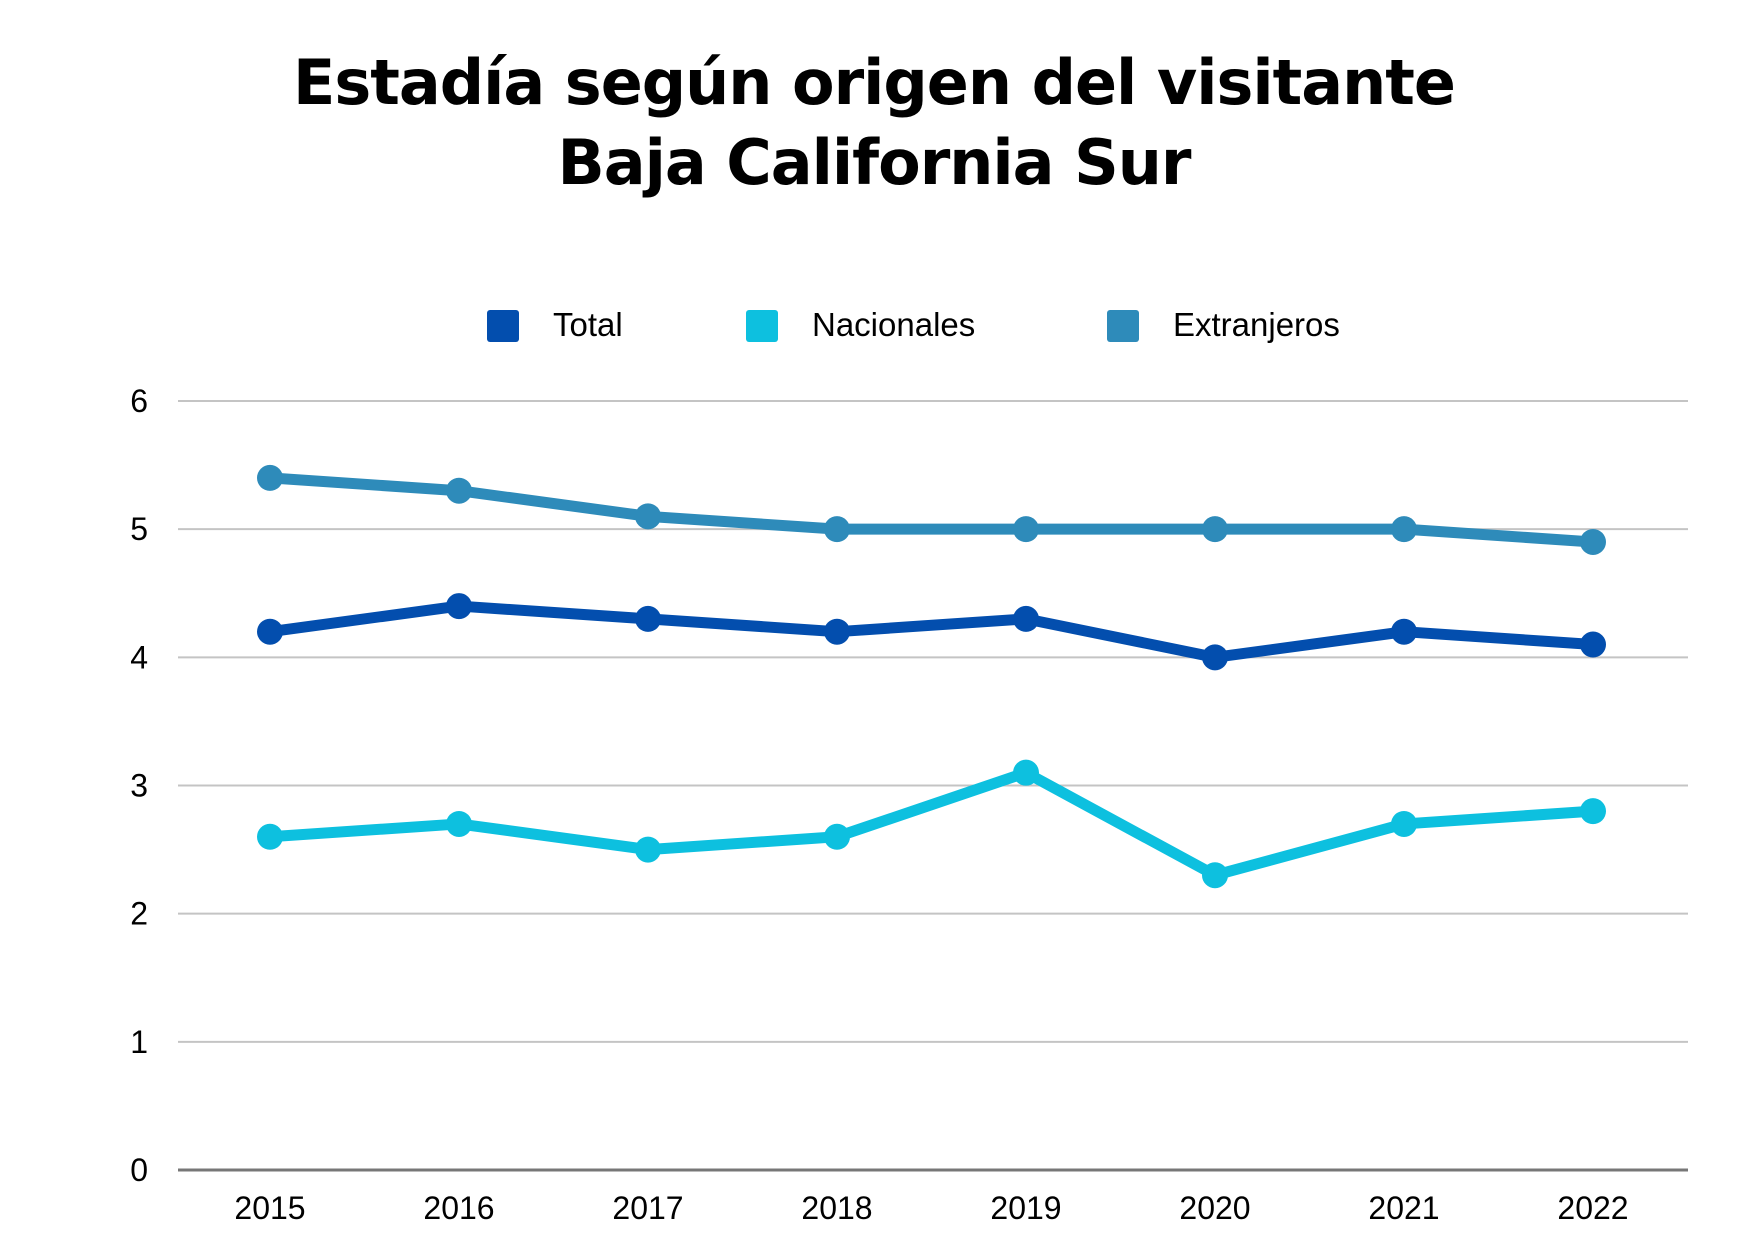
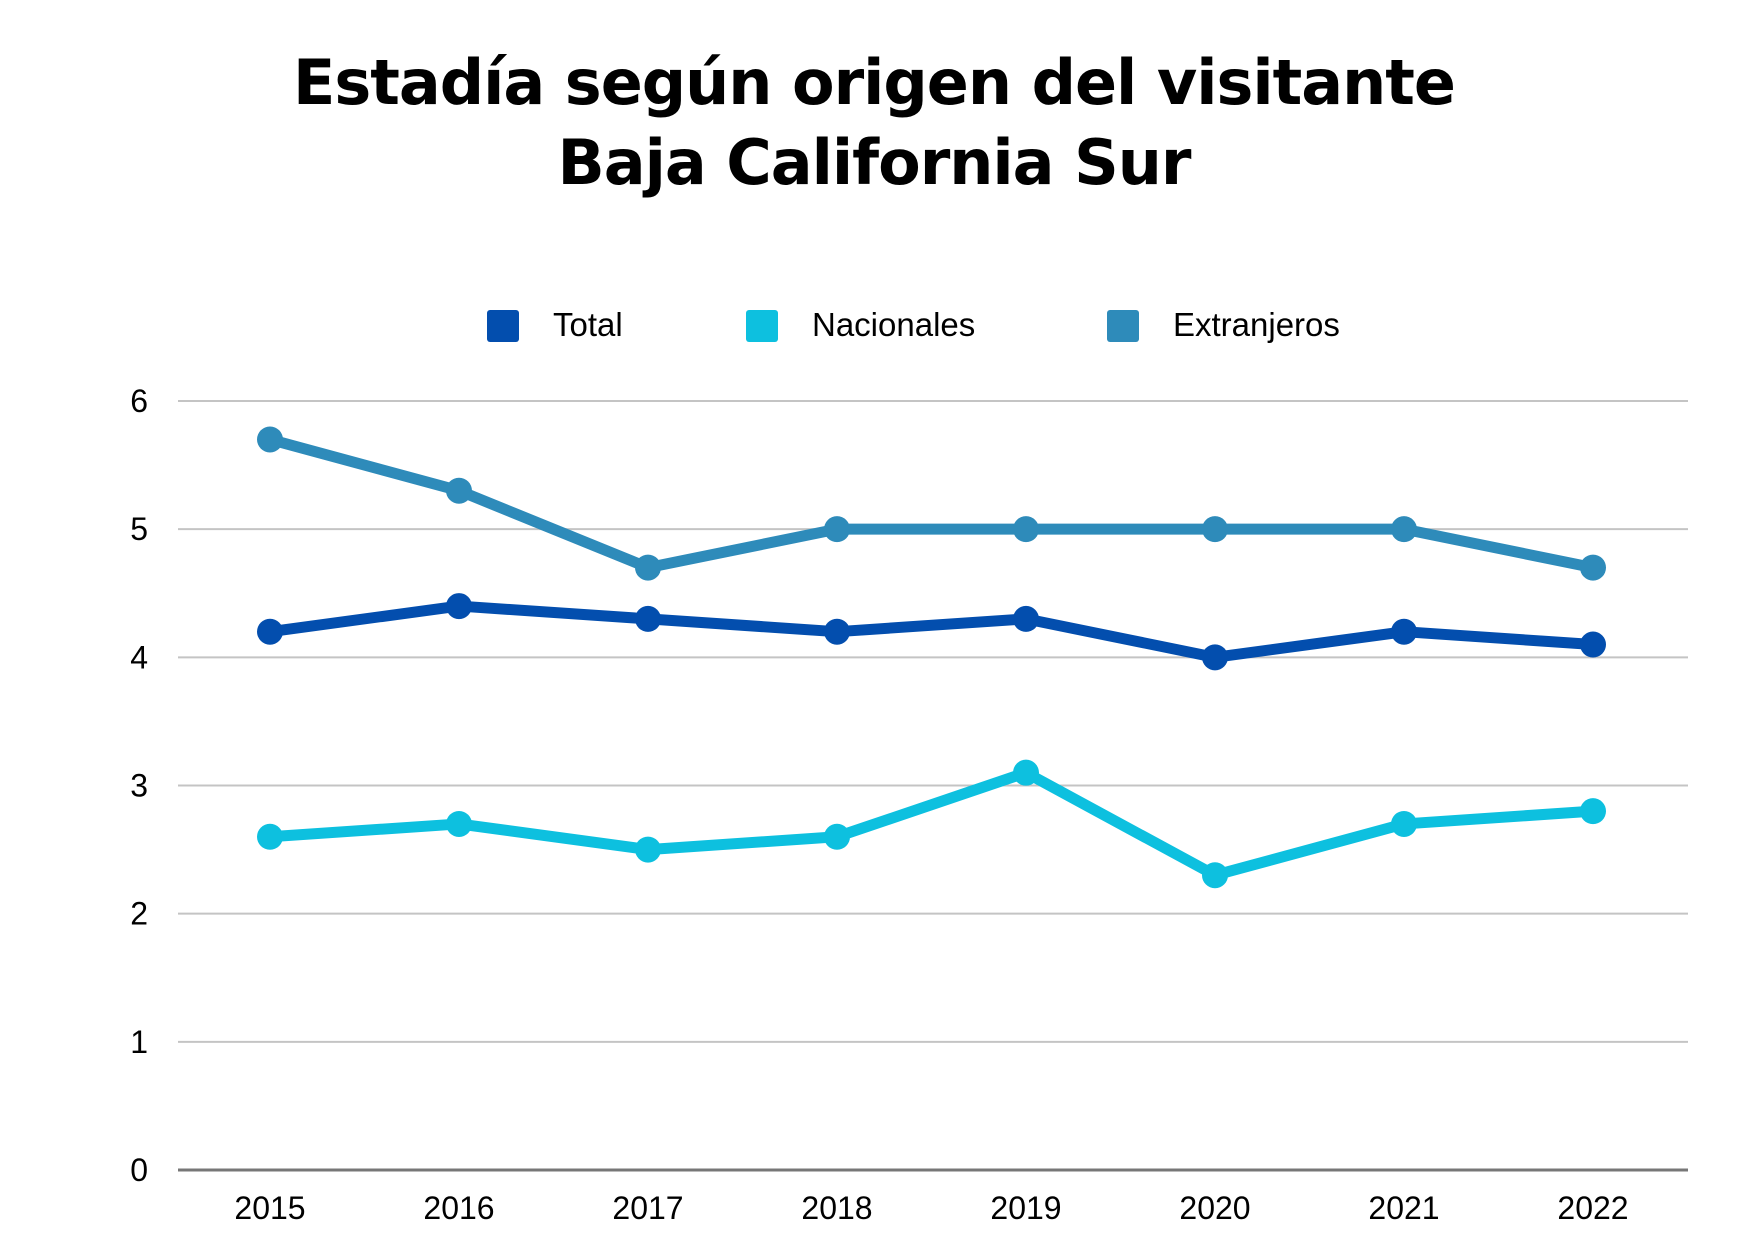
Extranjeros/2015: 5.4 -> 5.7
Extranjeros/2017: 5.1 -> 4.7
Extranjeros/2022: 4.9 -> 4.7
